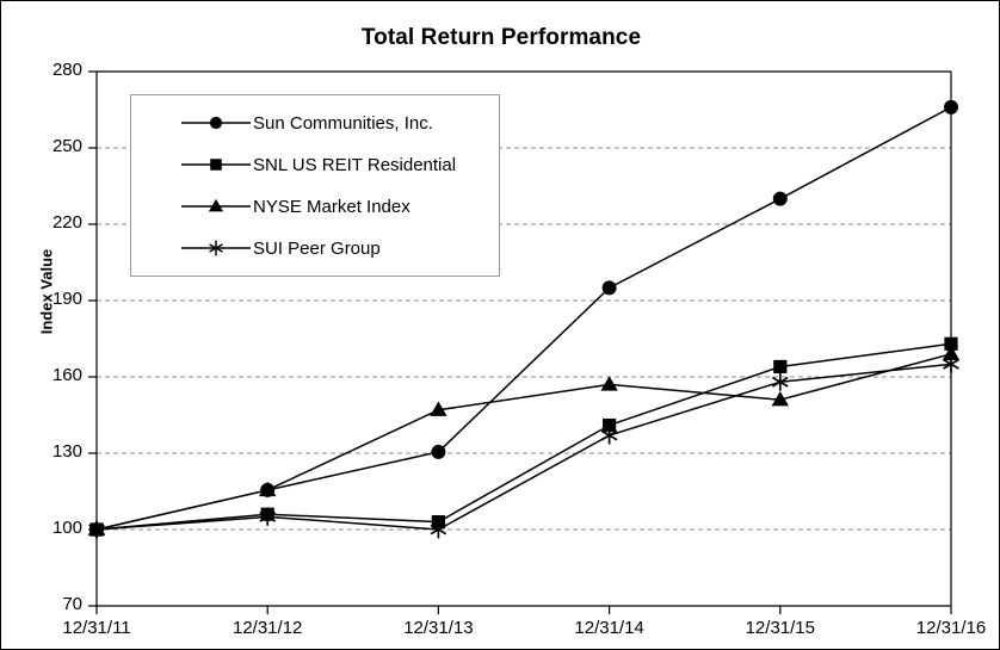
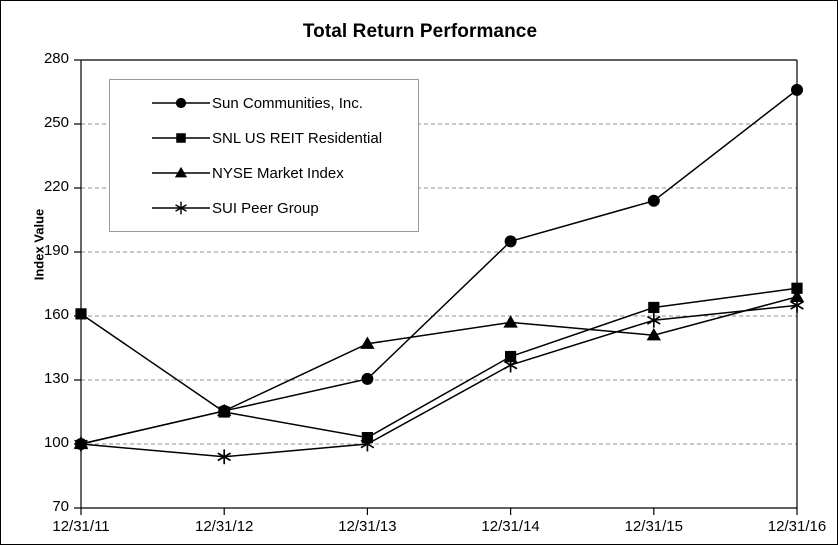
SNL US REIT Residential/12/31/11: 100 -> 161
SNL US REIT Residential/12/31/12: 106 -> 115
SUI Peer Group/12/31/12: 105 -> 94
Sun Communities, Inc./12/31/15: 230 -> 214
